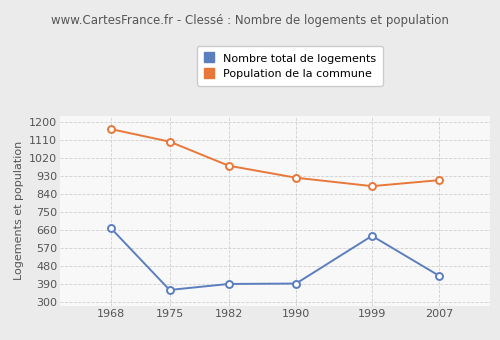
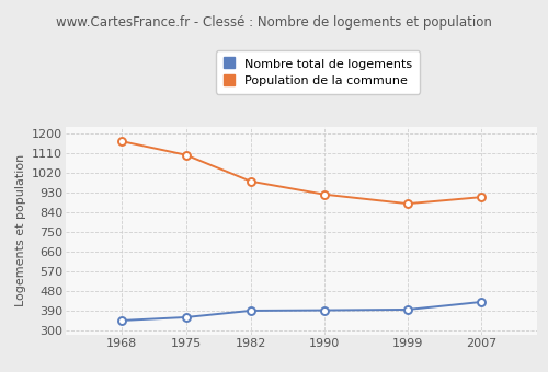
Nombre total de logements/1968: 670 -> 345
Nombre total de logements/1999: 630 -> 395
